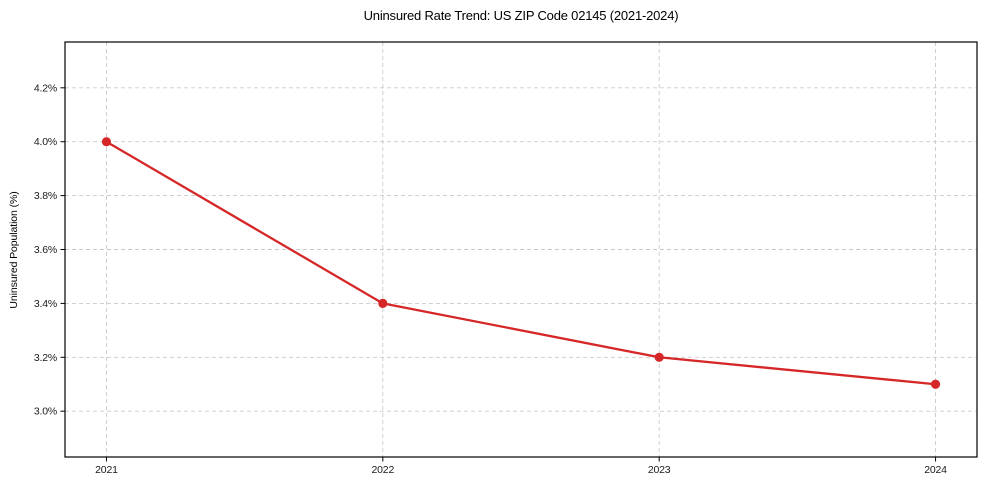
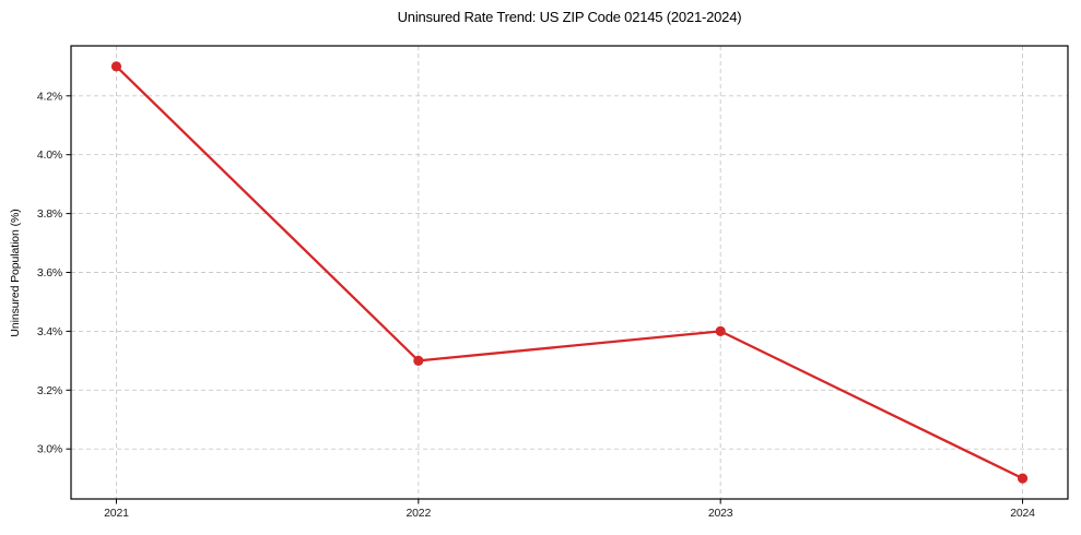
2021: 4.0% -> 4.3%
2022: 3.4% -> 3.3%
2023: 3.2% -> 3.4%
2024: 3.1% -> 2.9%
